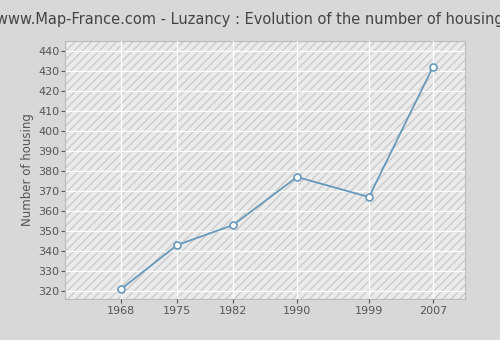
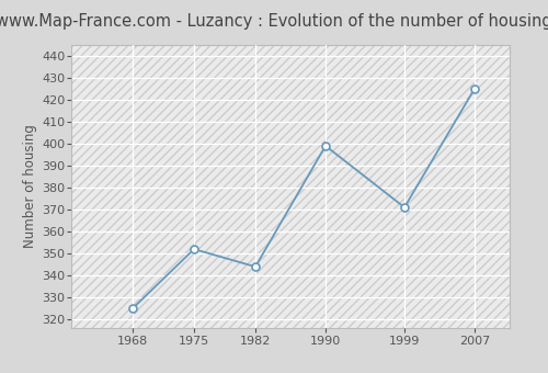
1968: 321 -> 325
1975: 343 -> 352
1982: 353 -> 344
1990: 377 -> 399
1999: 367 -> 371
2007: 432 -> 425
